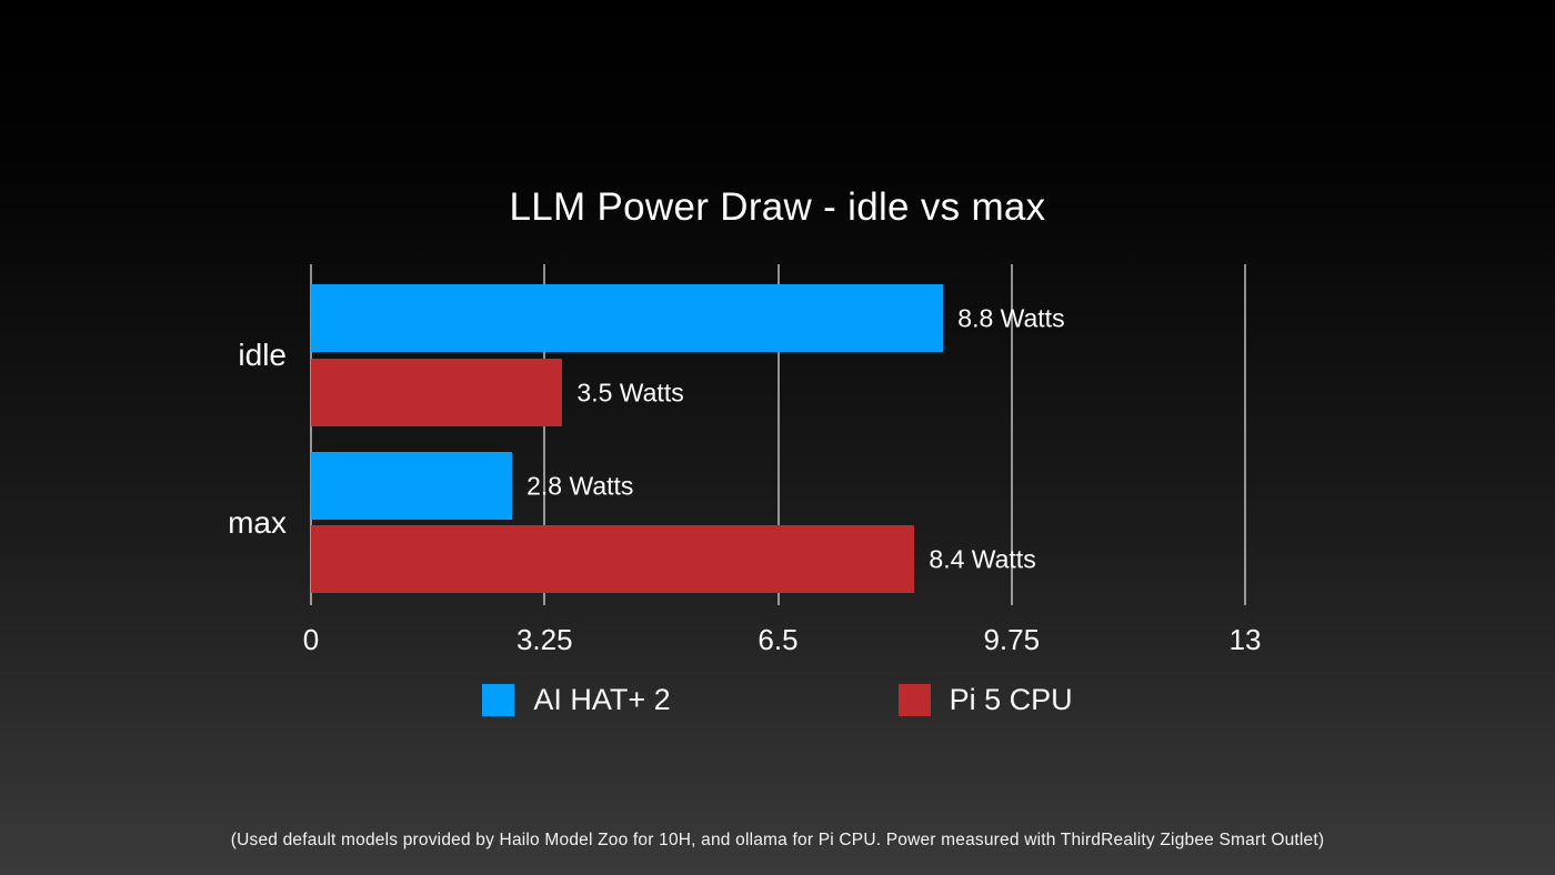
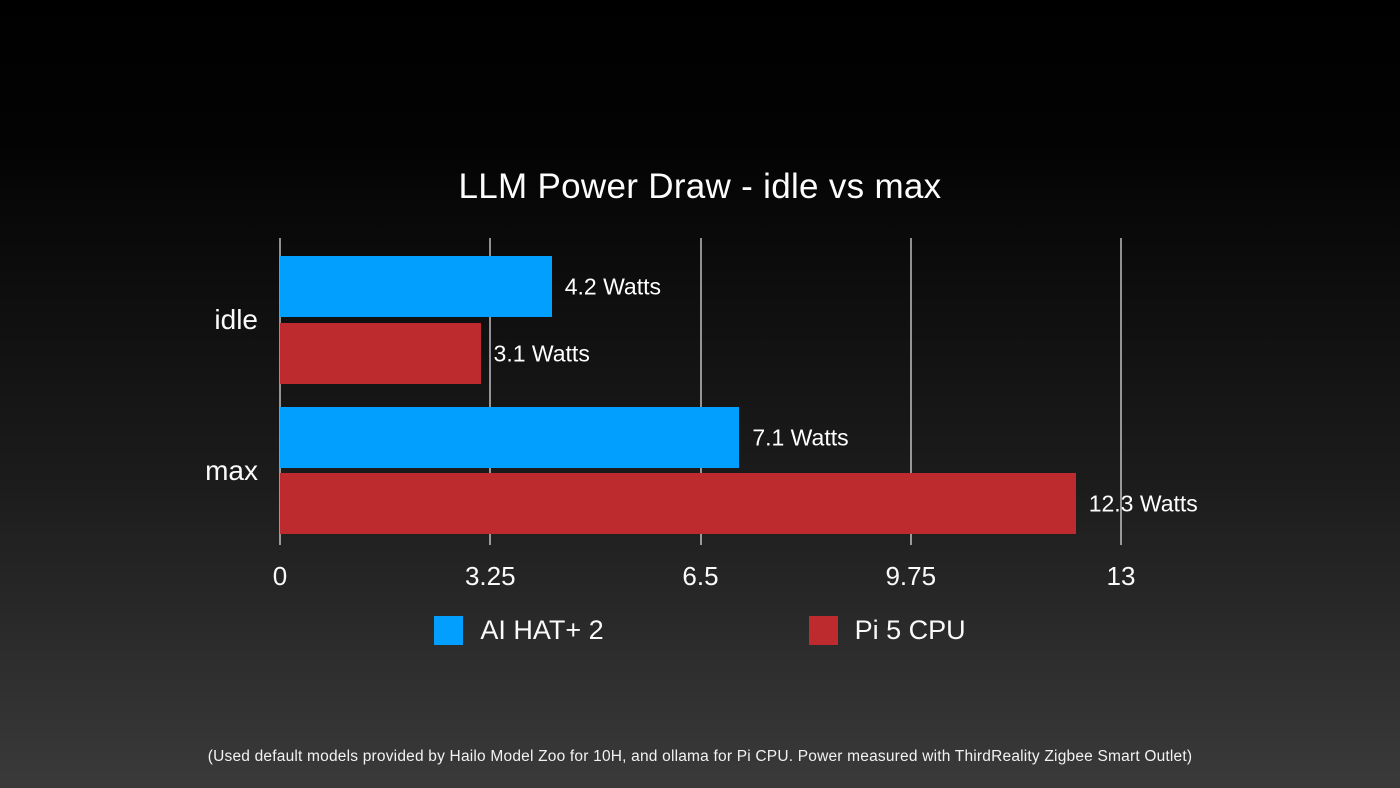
AI HAT+ 2/idle: 8.8 -> 4.2
Pi 5 CPU/idle: 3.5 -> 3.1
AI HAT+ 2/max: 2.8 -> 7.1
Pi 5 CPU/max: 8.4 -> 12.3
